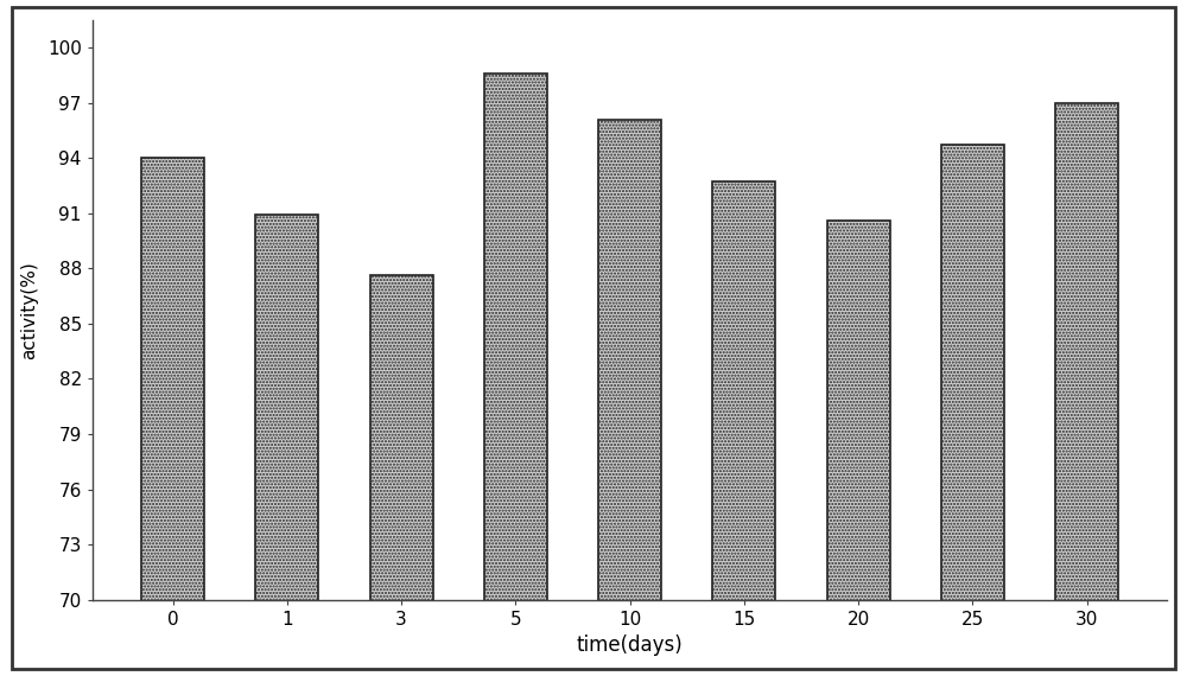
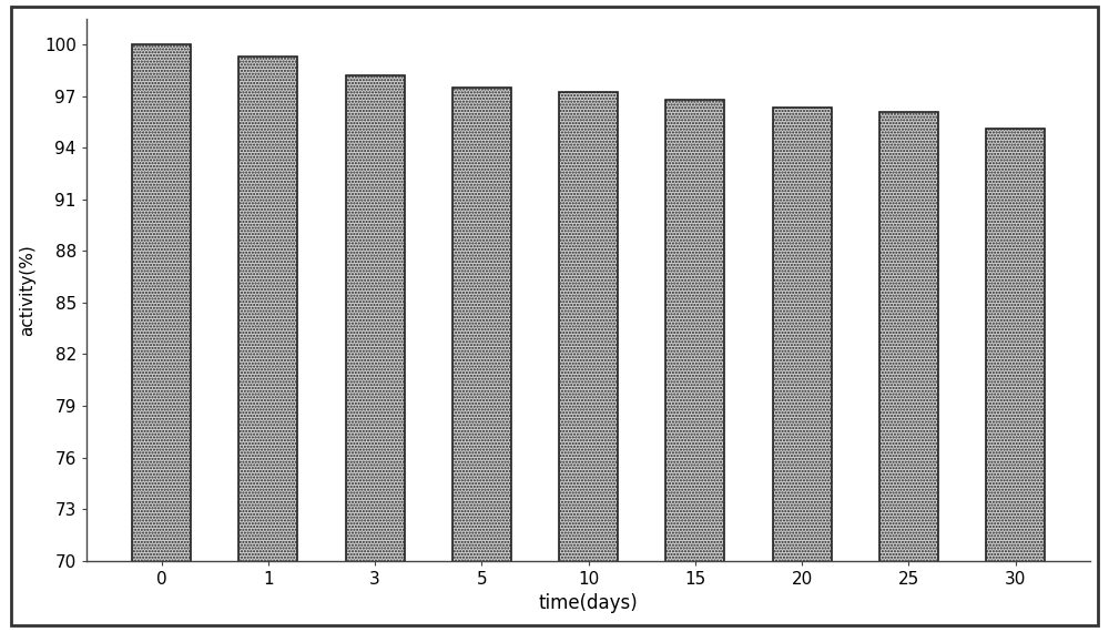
0: 94.0 -> 100.0
1: 90.9 -> 99.3
3: 87.6 -> 98.2
5: 98.6 -> 97.5
10: 96.1 -> 97.2
15: 92.7 -> 96.8
20: 90.6 -> 96.3
25: 94.7 -> 96.1
30: 97.0 -> 95.1
